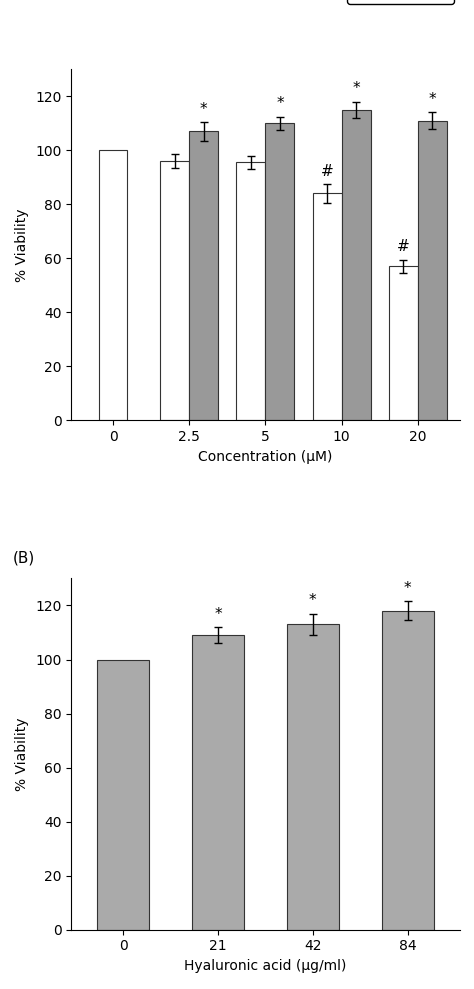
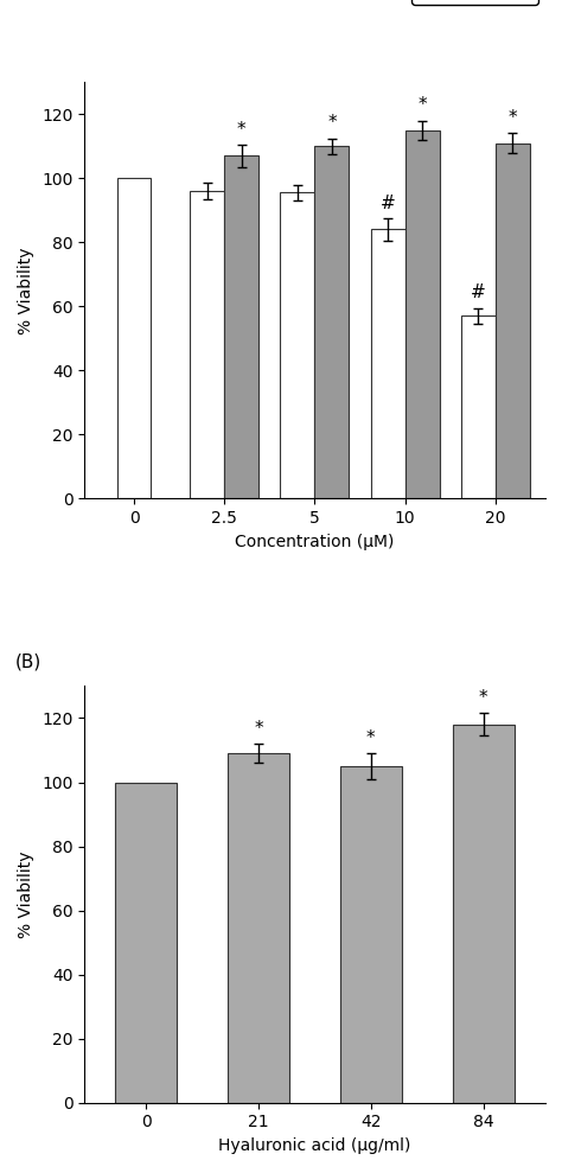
42: 113 -> 105
